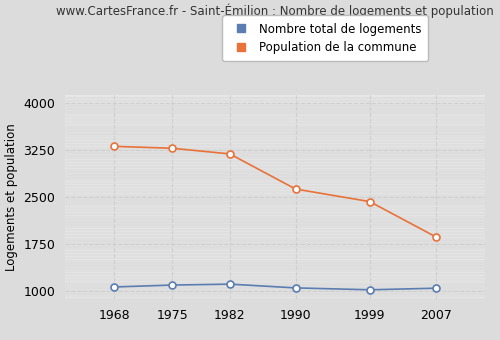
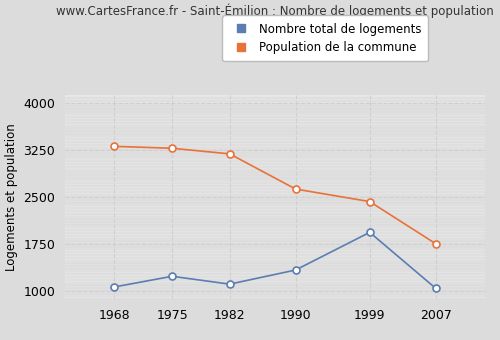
Nombre total de logements/1975: 1100 -> 1240
Nombre total de logements/1990: 1060 -> 1340
Nombre total de logements/1999: 1020 -> 1940
Population de la commune/2007: 1870 -> 1760
